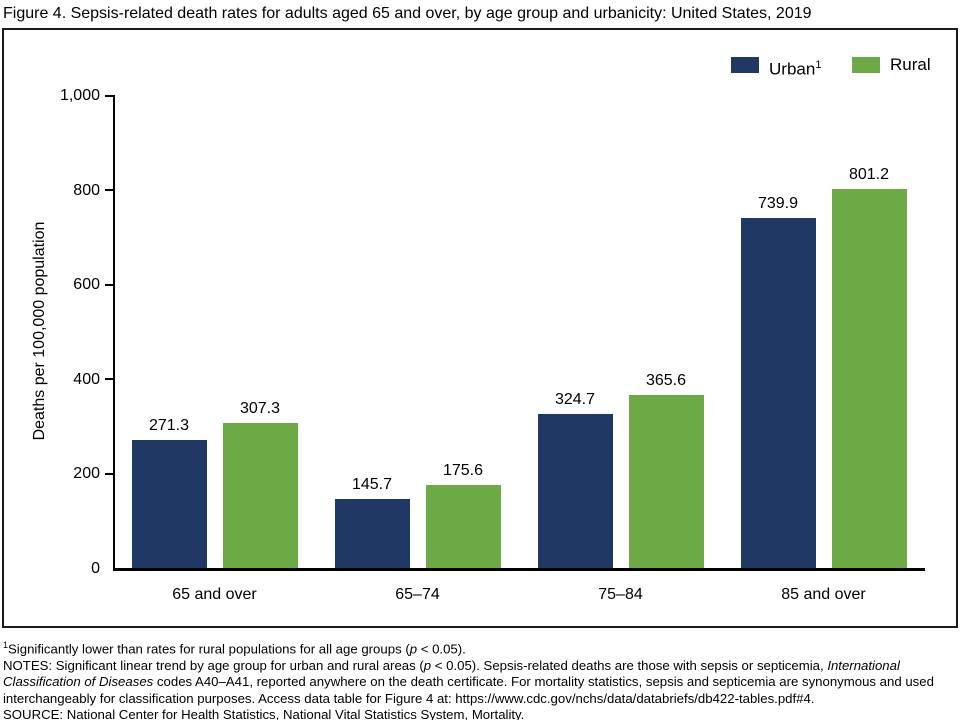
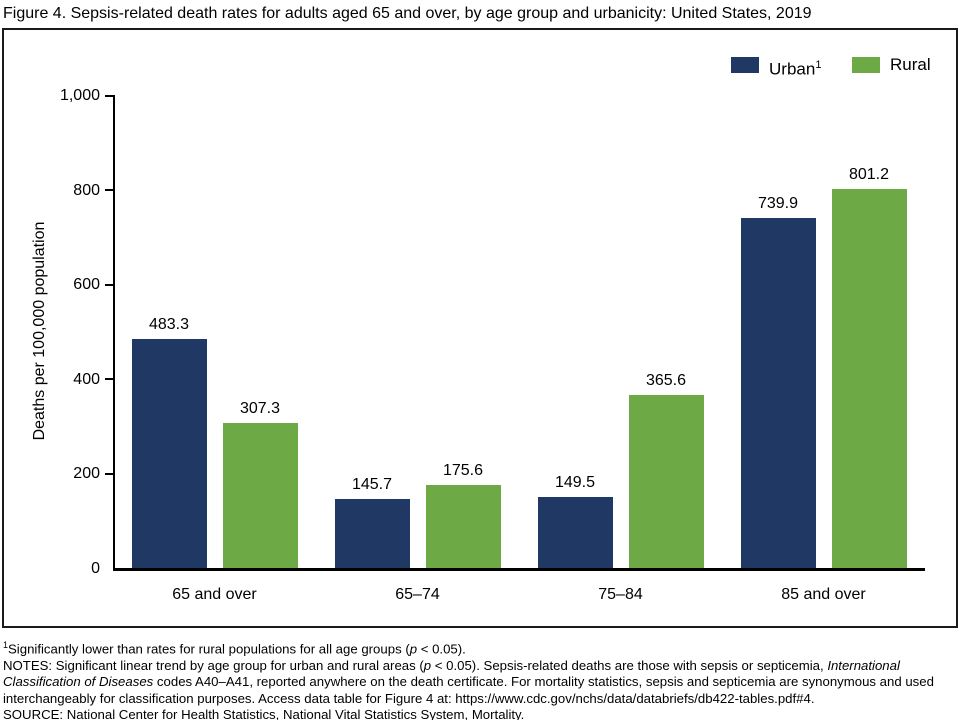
Urban/65 and over: 271.3 -> 483.3
Urban/75–84: 324.7 -> 149.5
